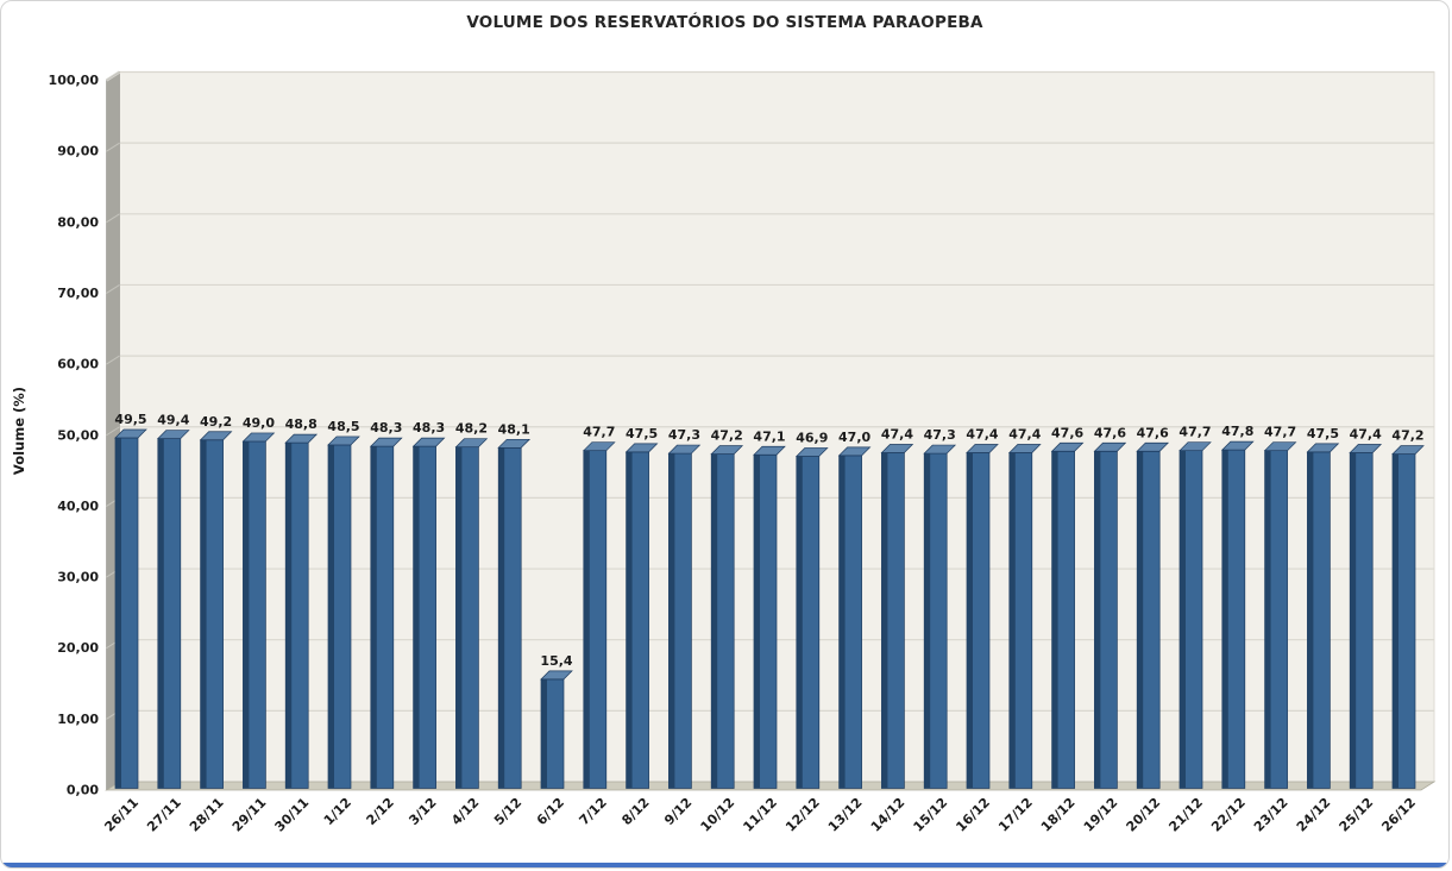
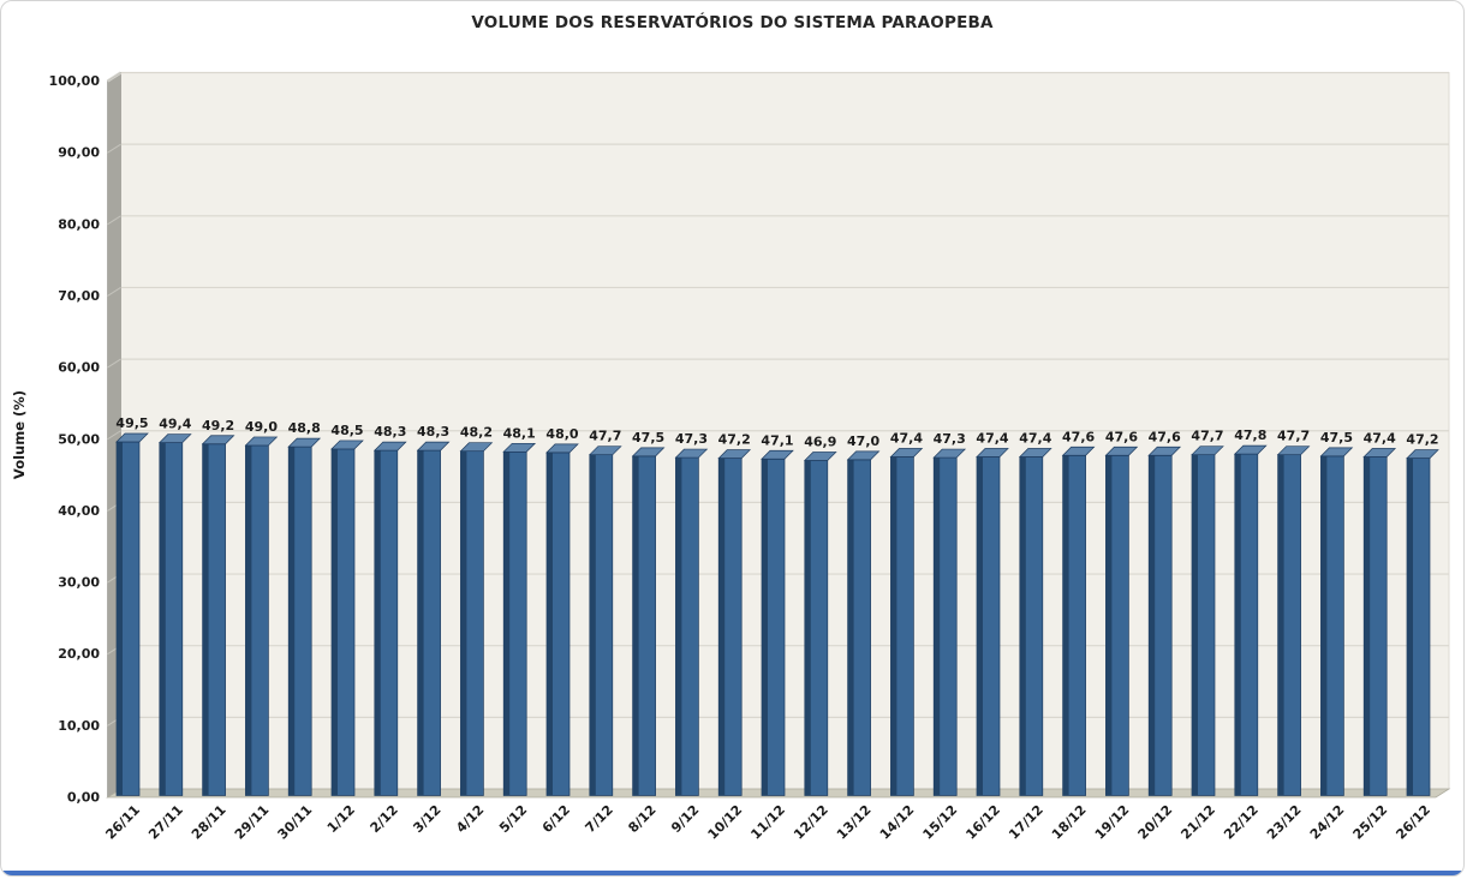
6/12: 15,4 -> 48,0
